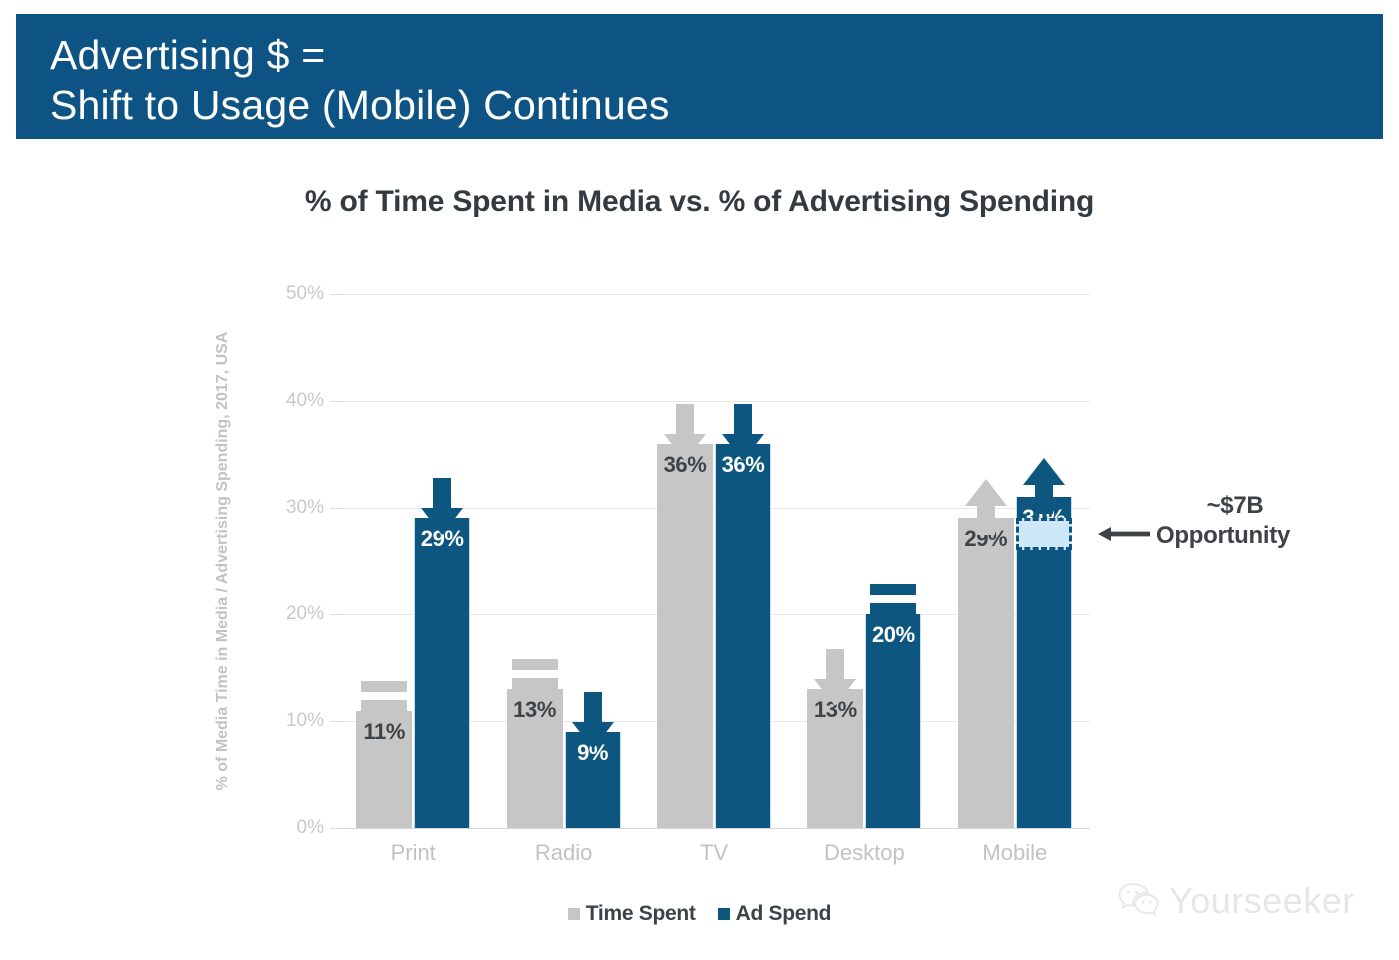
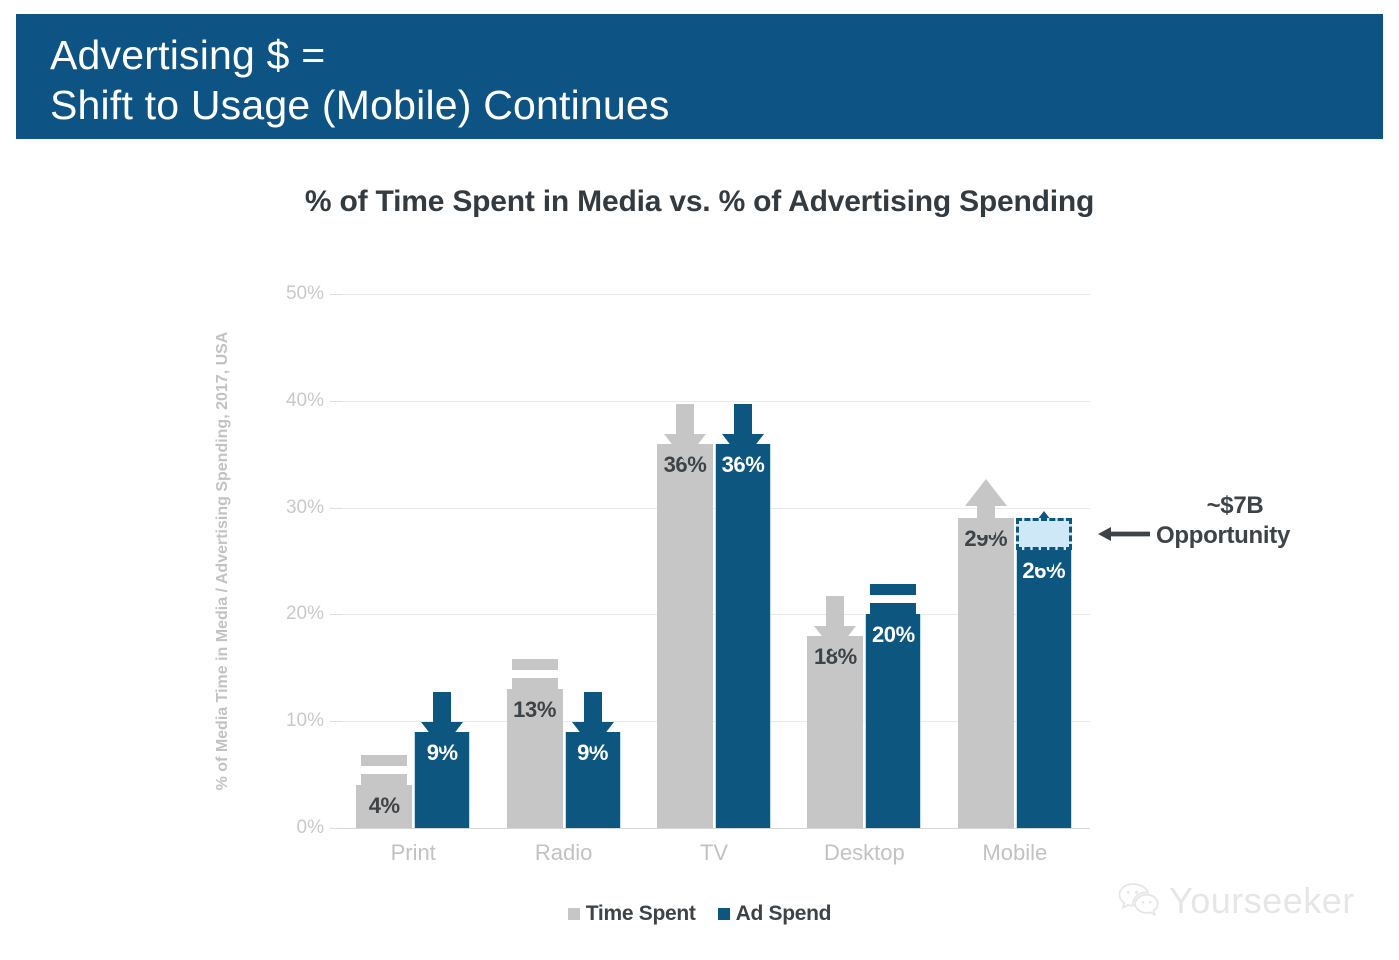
Time Spent/Print: 11% -> 4%
Ad Spend/Print: 29% -> 9%
Time Spent/Desktop: 13% -> 18%
Ad Spend/Mobile: 31% -> 26%
